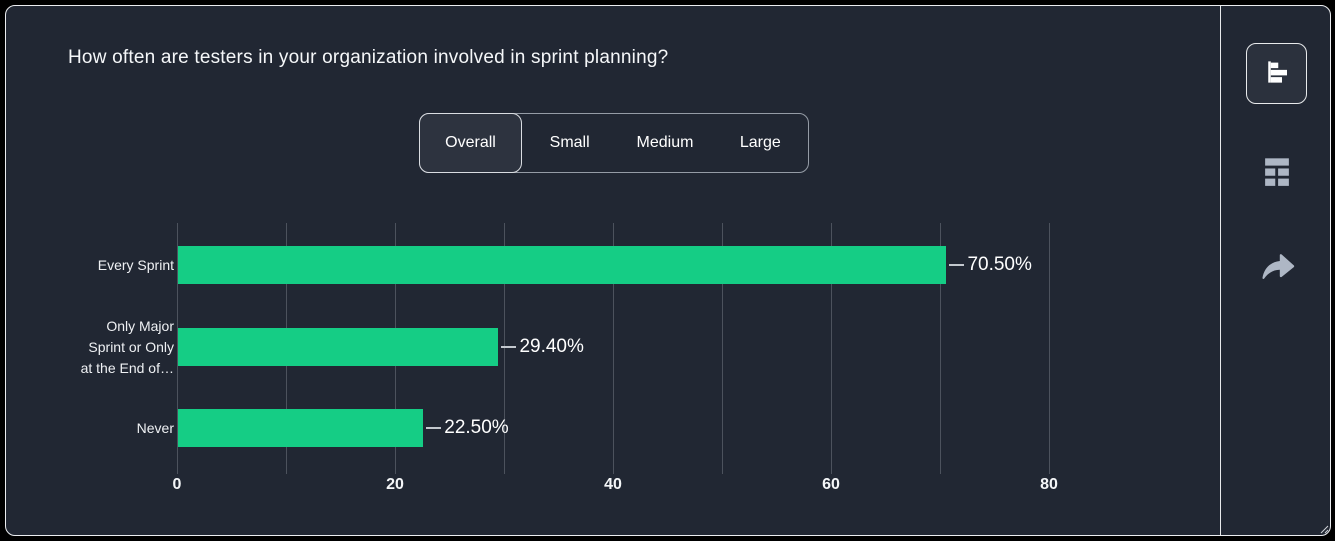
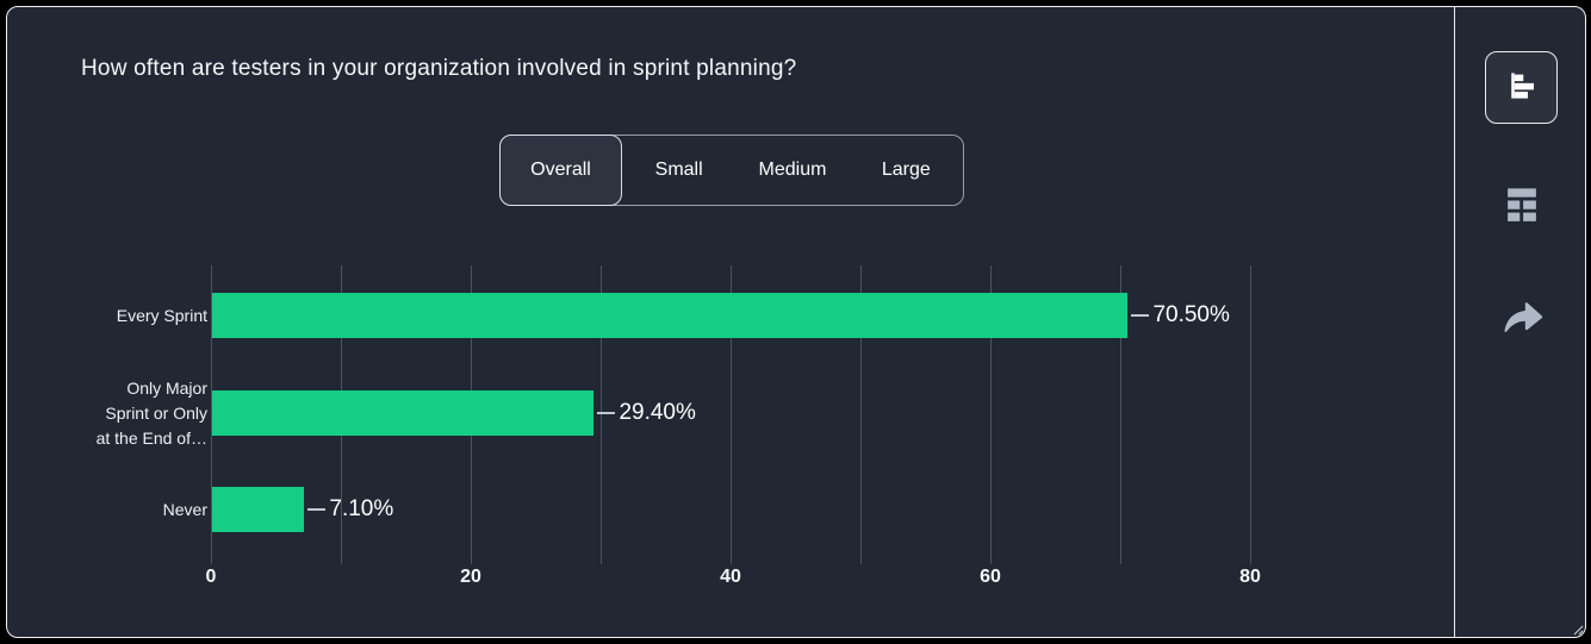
Never: 22.50% -> 7.10%
